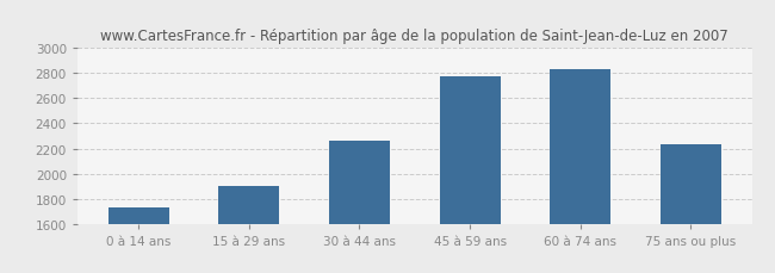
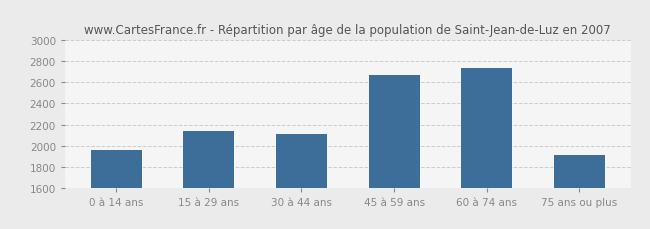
0 à 14 ans: 1730 -> 1960
15 à 29 ans: 1900 -> 2140
30 à 44 ans: 2260 -> 2110
45 à 59 ans: 2780 -> 2670
60 à 74 ans: 2830 -> 2740
75 ans ou plus: 2240 -> 1910
